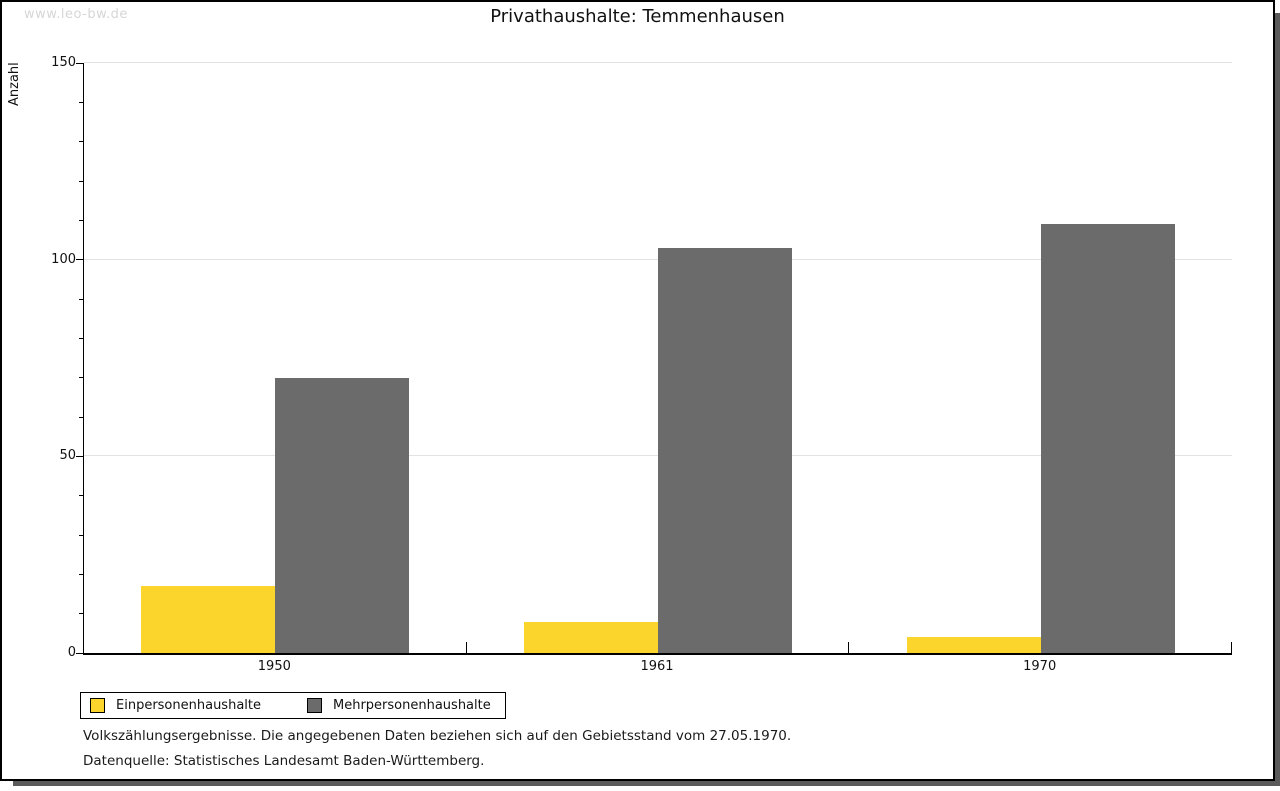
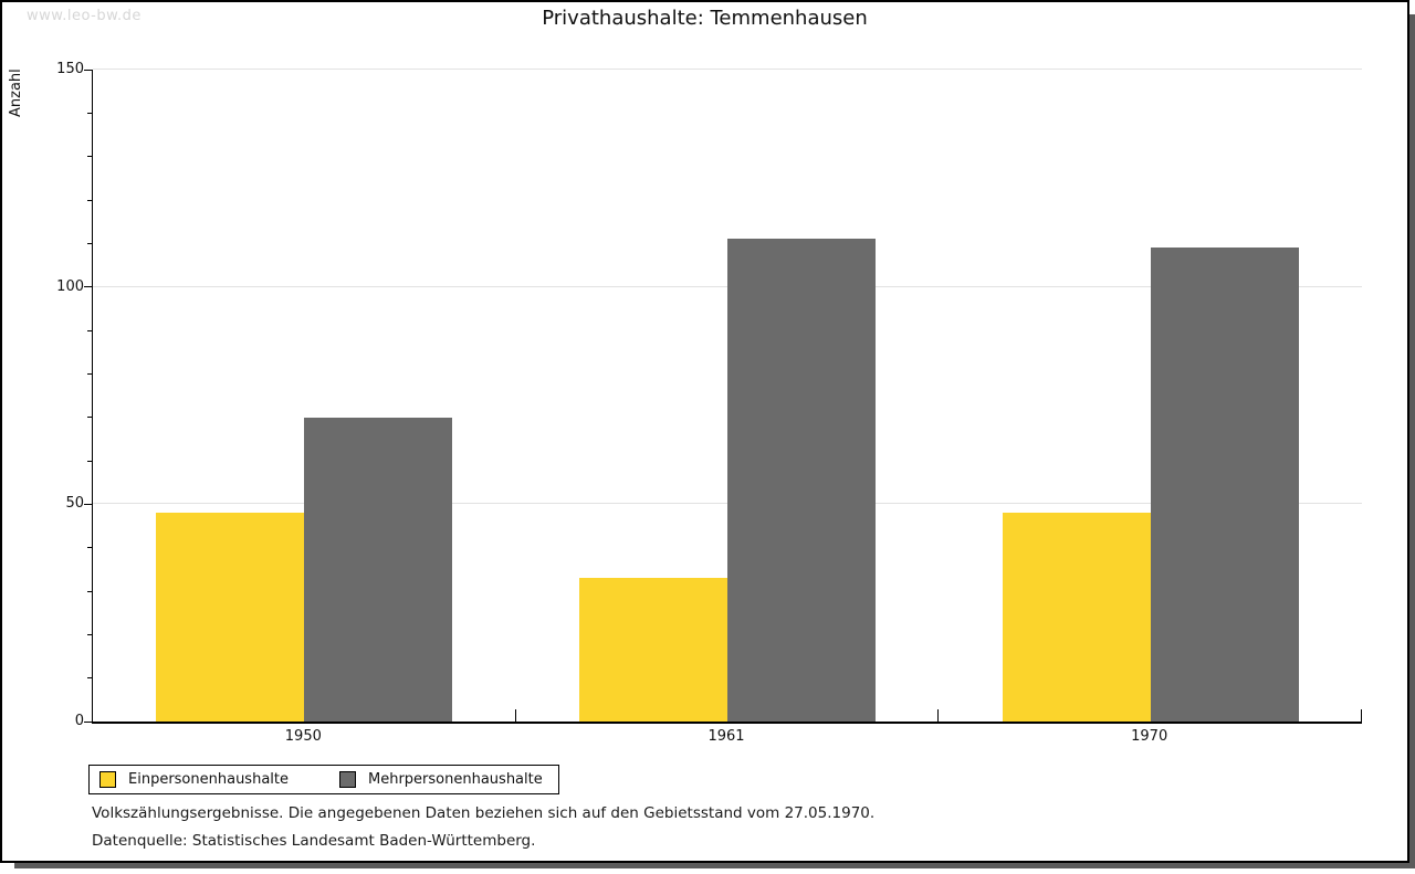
Einpersonenhaushalte/1950: 17 -> 48
Einpersonenhaushalte/1961: 8 -> 33
Mehrpersonenhaushalte/1961: 103 -> 111
Einpersonenhaushalte/1970: 4 -> 48
